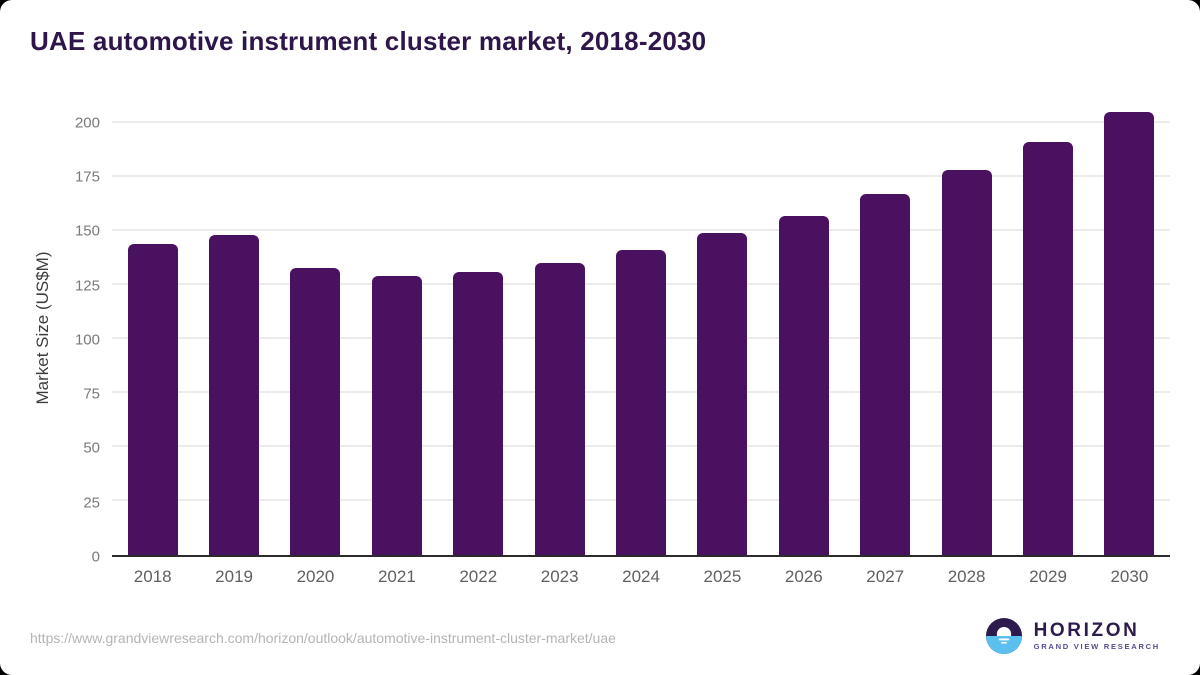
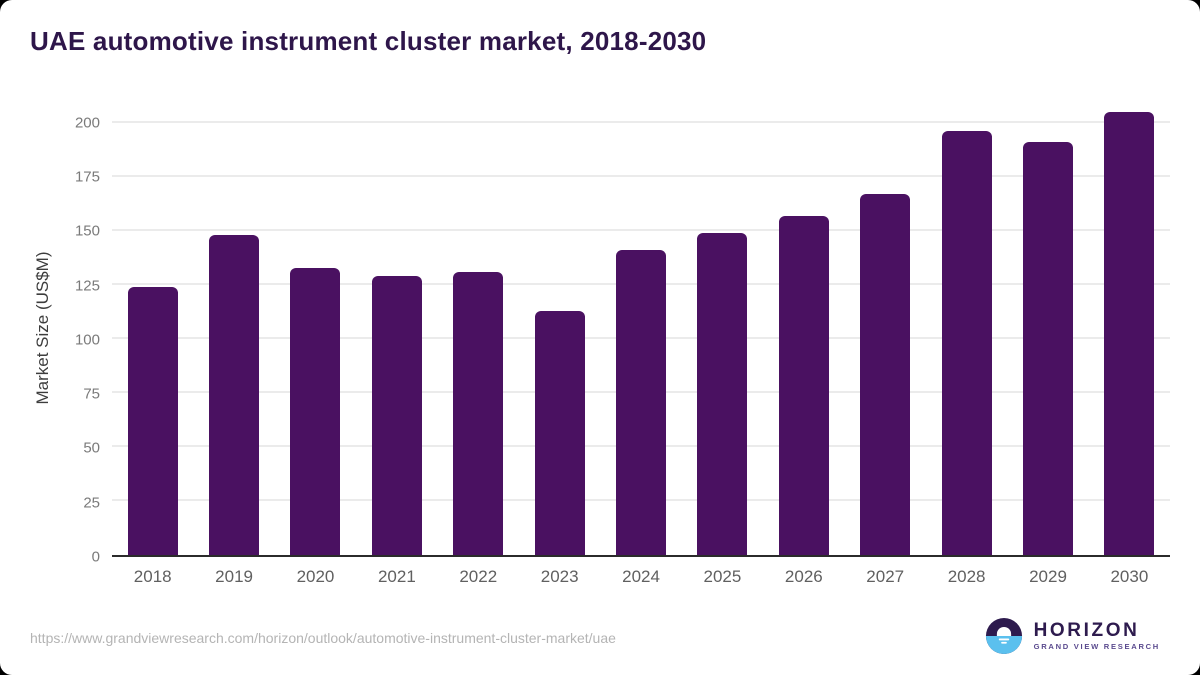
2018: 144 -> 124
2023: 135 -> 113
2028: 178 -> 196
